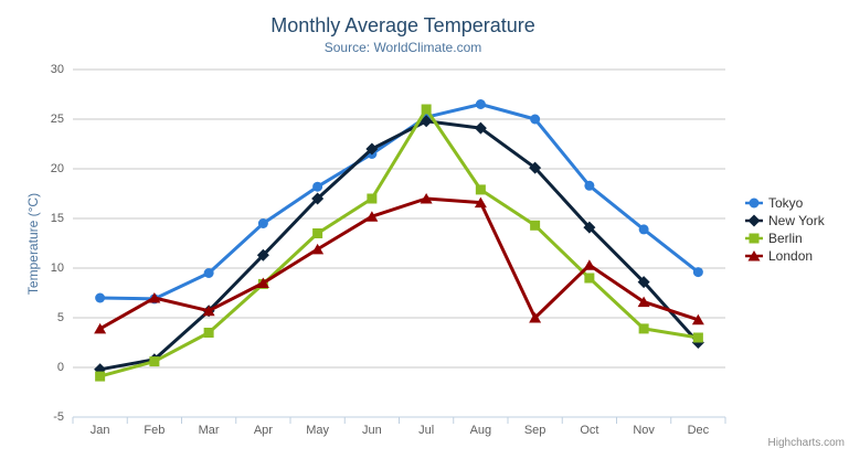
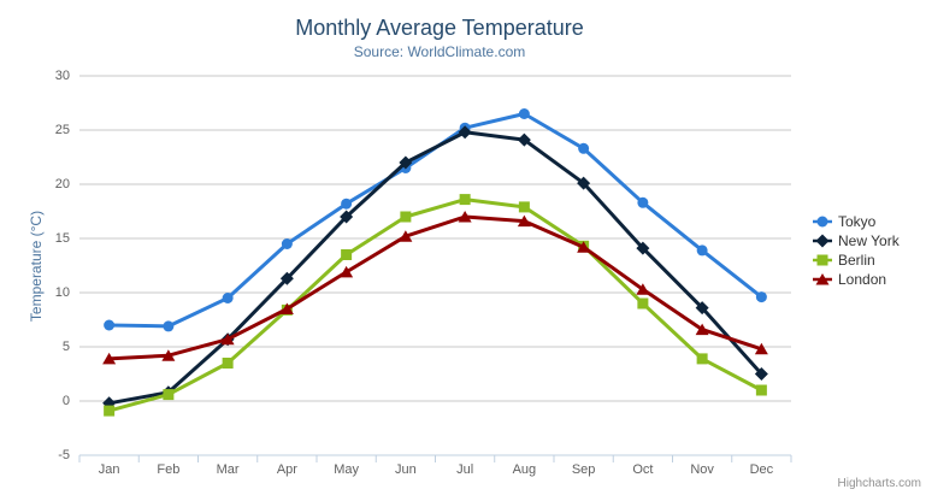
London/Feb: 7 -> 4
Berlin/Jul: 26 -> 19
Tokyo/Sep: 25 -> 23
London/Sep: 5 -> 14
Berlin/Dec: 3 -> 1
